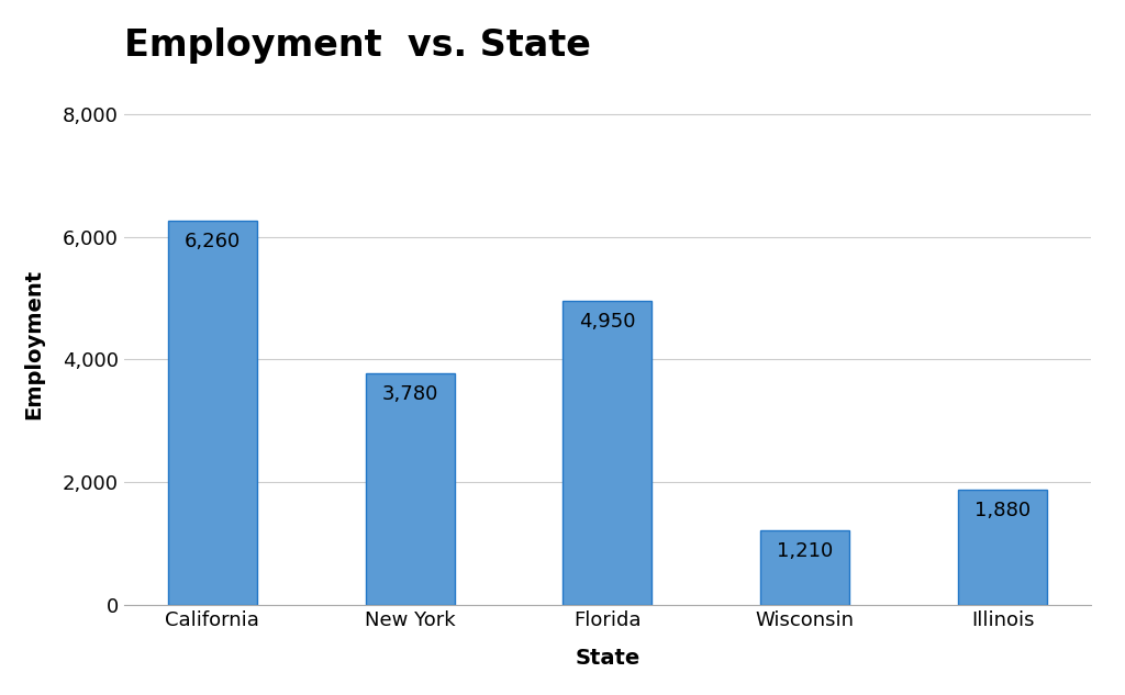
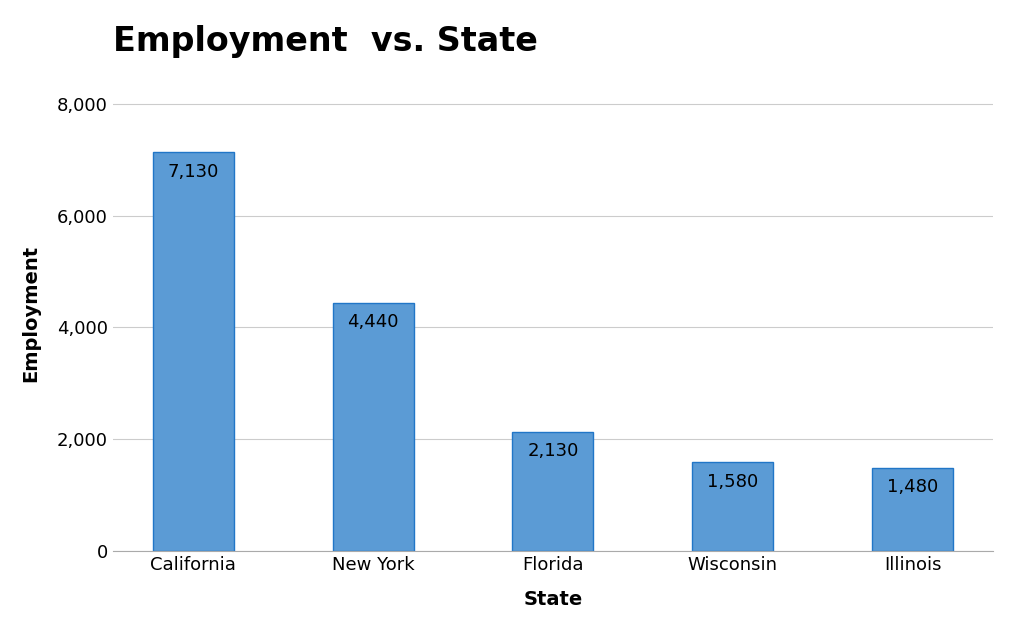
California: 6,260 -> 7,130
New York: 3,780 -> 4,440
Florida: 4,950 -> 2,130
Wisconsin: 1,210 -> 1,580
Illinois: 1,880 -> 1,480
